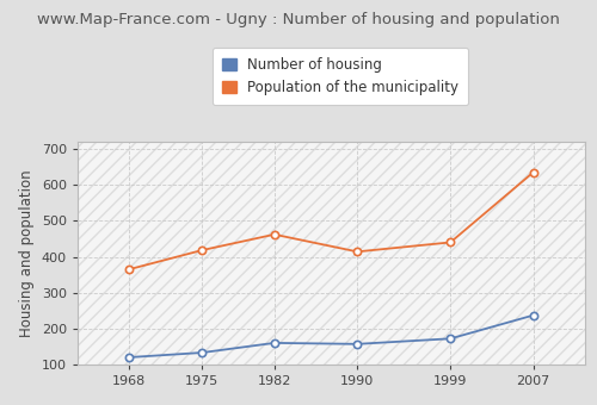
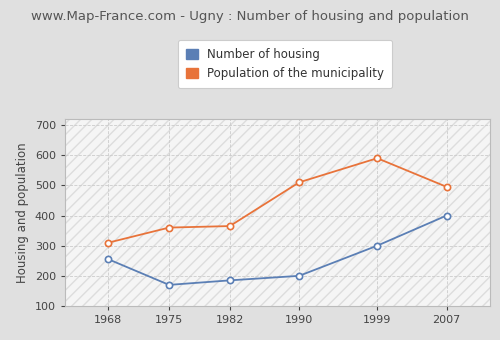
Number of housing/1968: 120 -> 255
Population of the municipality/1968: 365 -> 310
Number of housing/1975: 133 -> 170
Population of the municipality/1975: 418 -> 360
Number of housing/1982: 160 -> 185
Population of the municipality/1982: 462 -> 365
Number of housing/1990: 157 -> 200
Population of the municipality/1990: 414 -> 510
Number of housing/1999: 172 -> 300
Population of the municipality/1999: 440 -> 590
Number of housing/2007: 237 -> 400
Population of the municipality/2007: 635 -> 495
